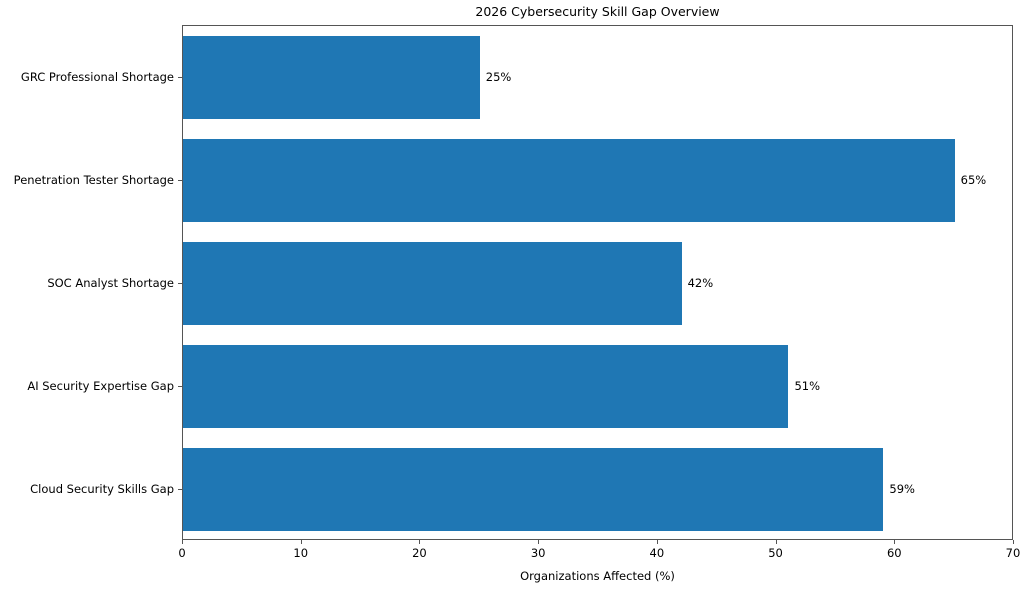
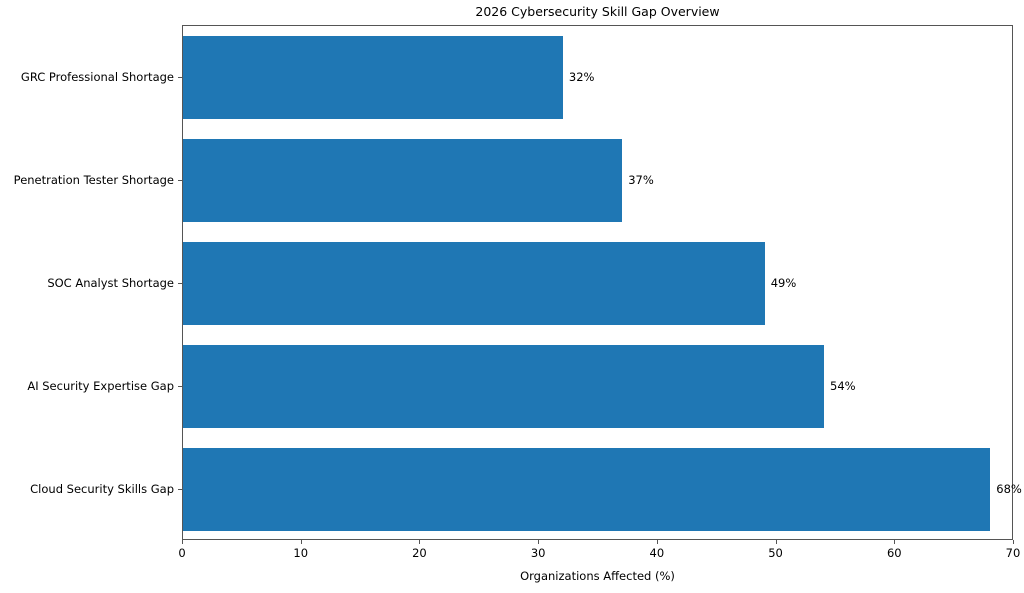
Cloud Security Skills Gap: 59% -> 68%
AI Security Expertise Gap: 51% -> 54%
SOC Analyst Shortage: 42% -> 49%
Penetration Tester Shortage: 65% -> 37%
GRC Professional Shortage: 25% -> 32%
